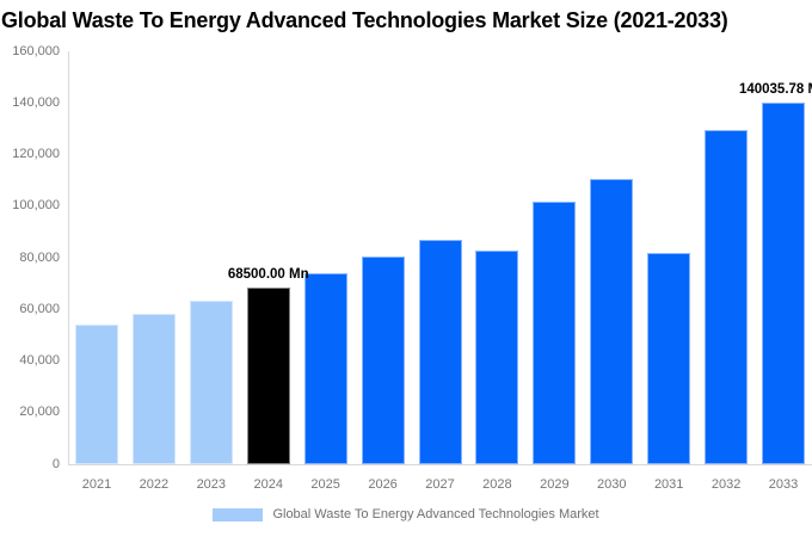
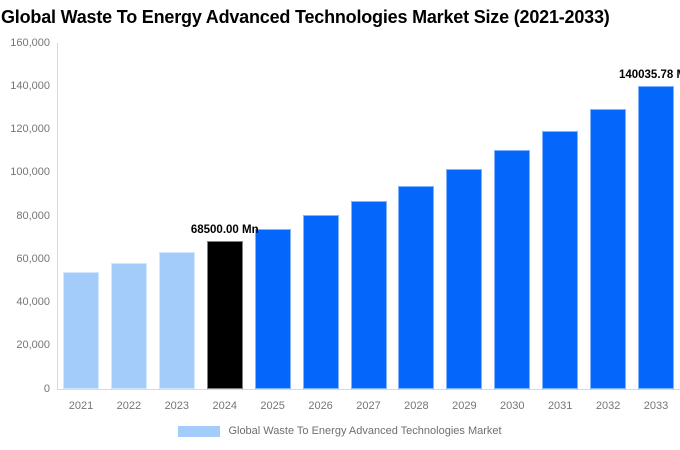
2028: 83000 -> 94000
2031: 82000 -> 120000
